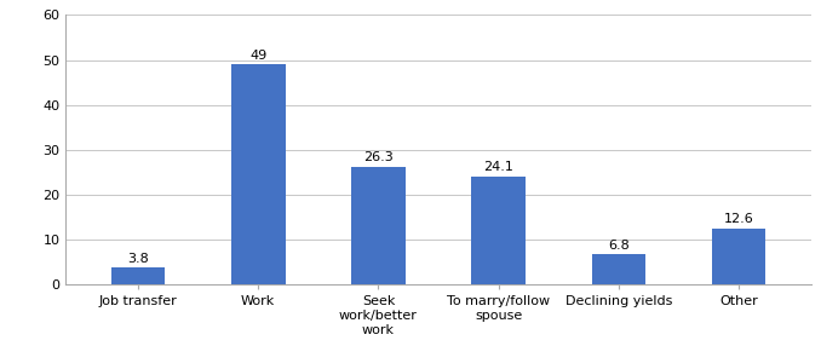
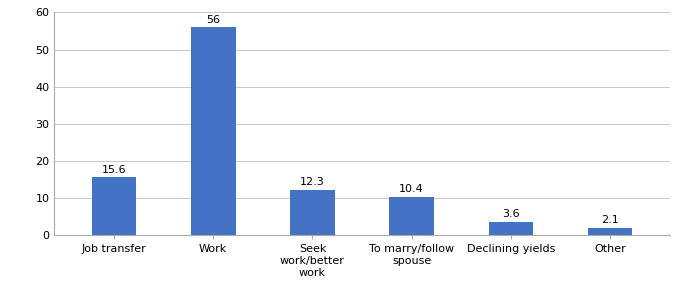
Job transfer: 3.8 -> 15.6
Work: 49 -> 56
Seek work/better work: 26.3 -> 12.3
To marry/follow spouse: 24.1 -> 10.4
Declining yields: 6.8 -> 3.6
Other: 12.6 -> 2.1
